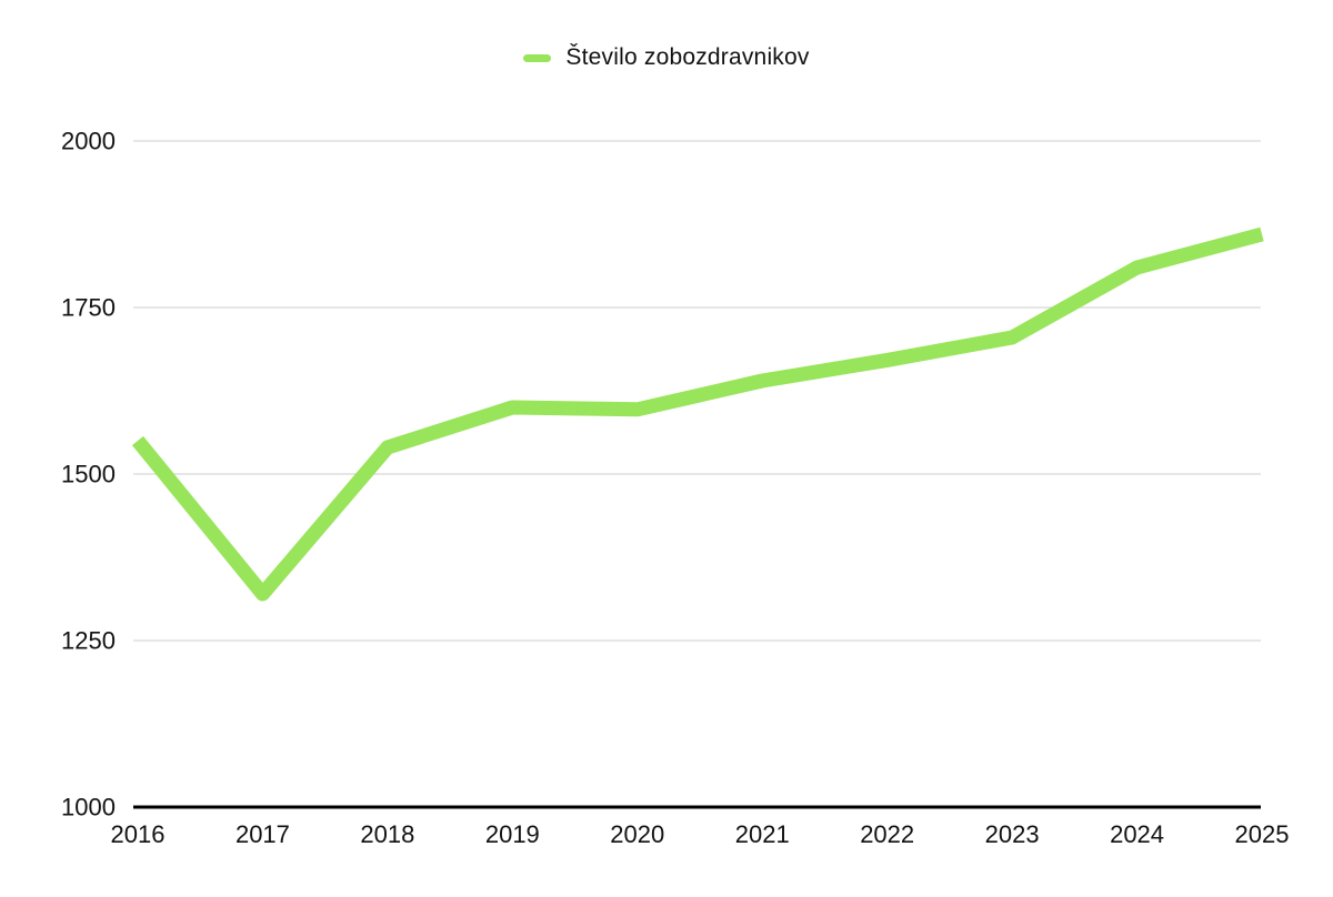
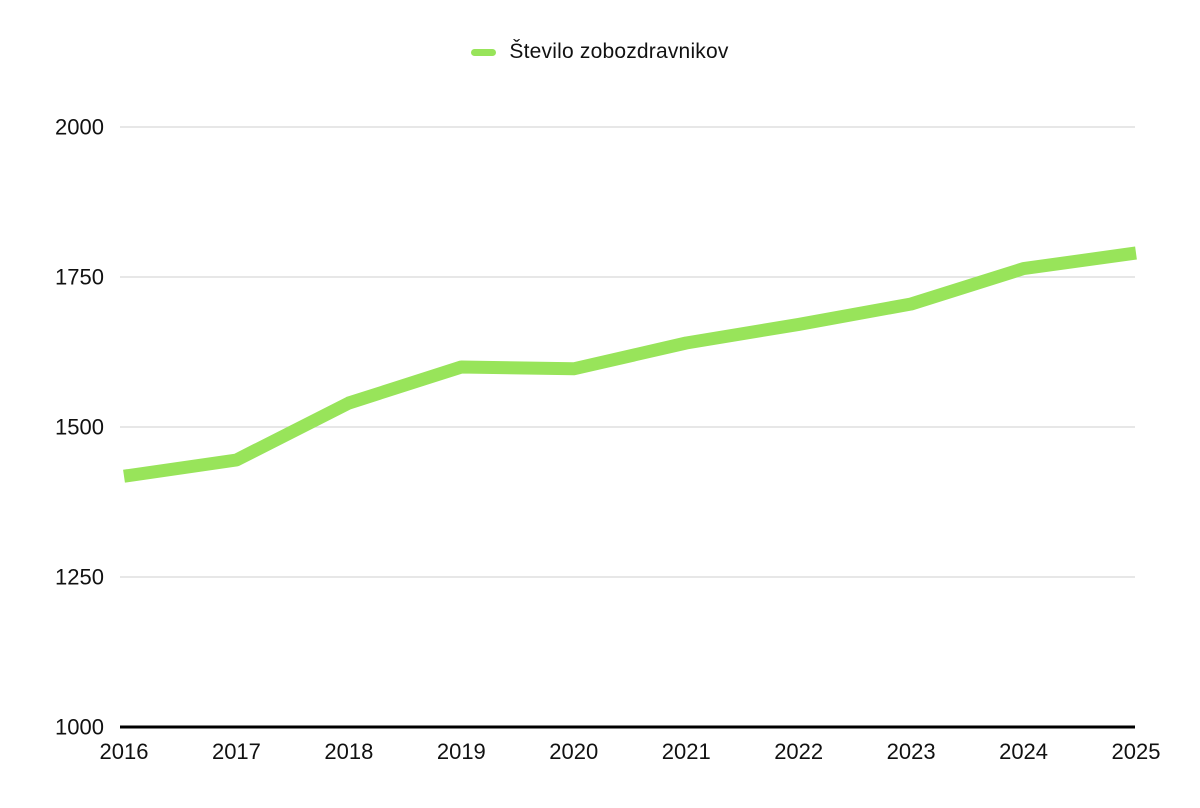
2016: 1550 -> 1420
2017: 1320 -> 1440
2024: 1810 -> 1760
2025: 1860 -> 1790
